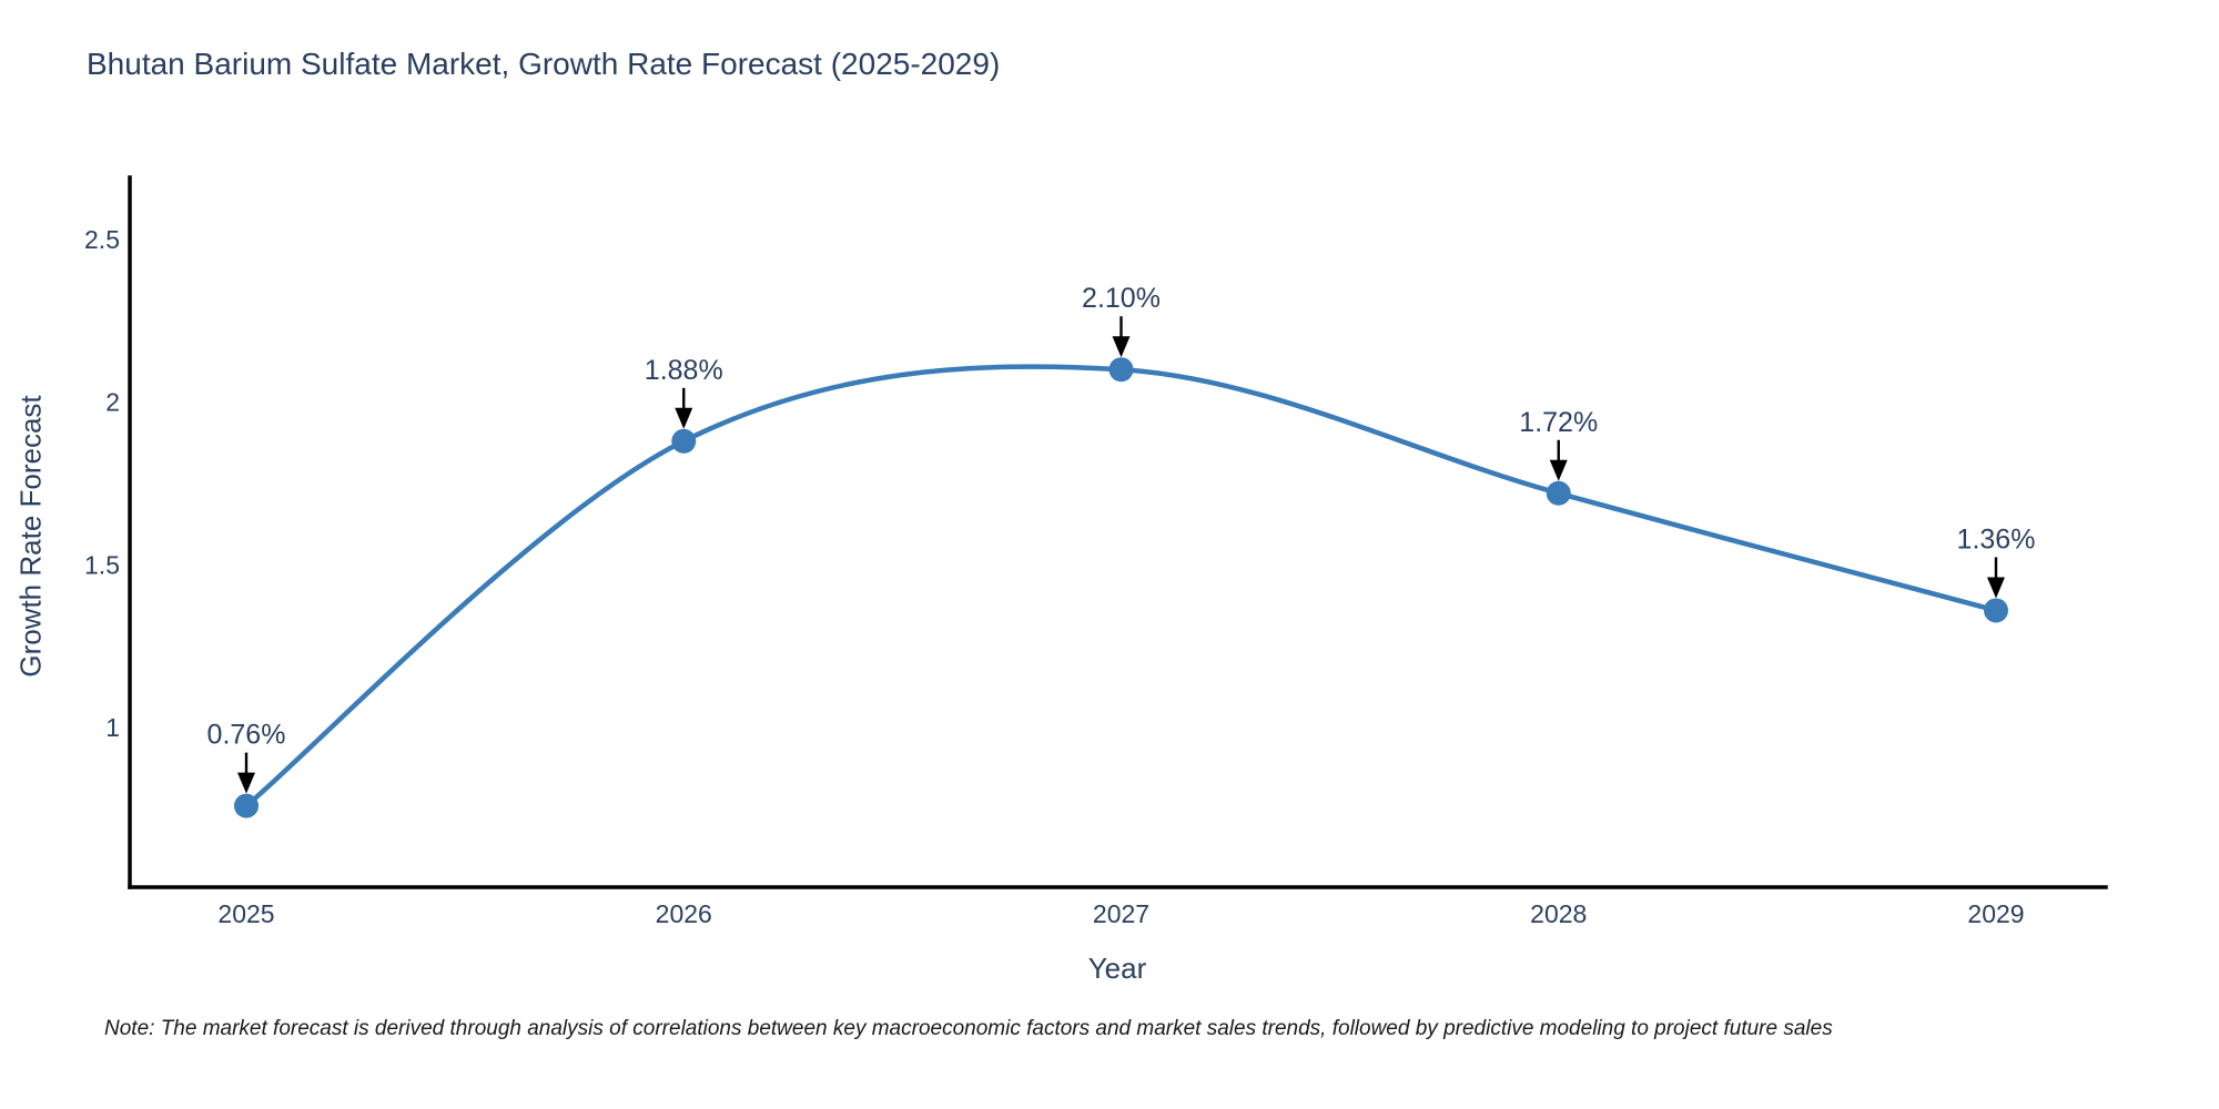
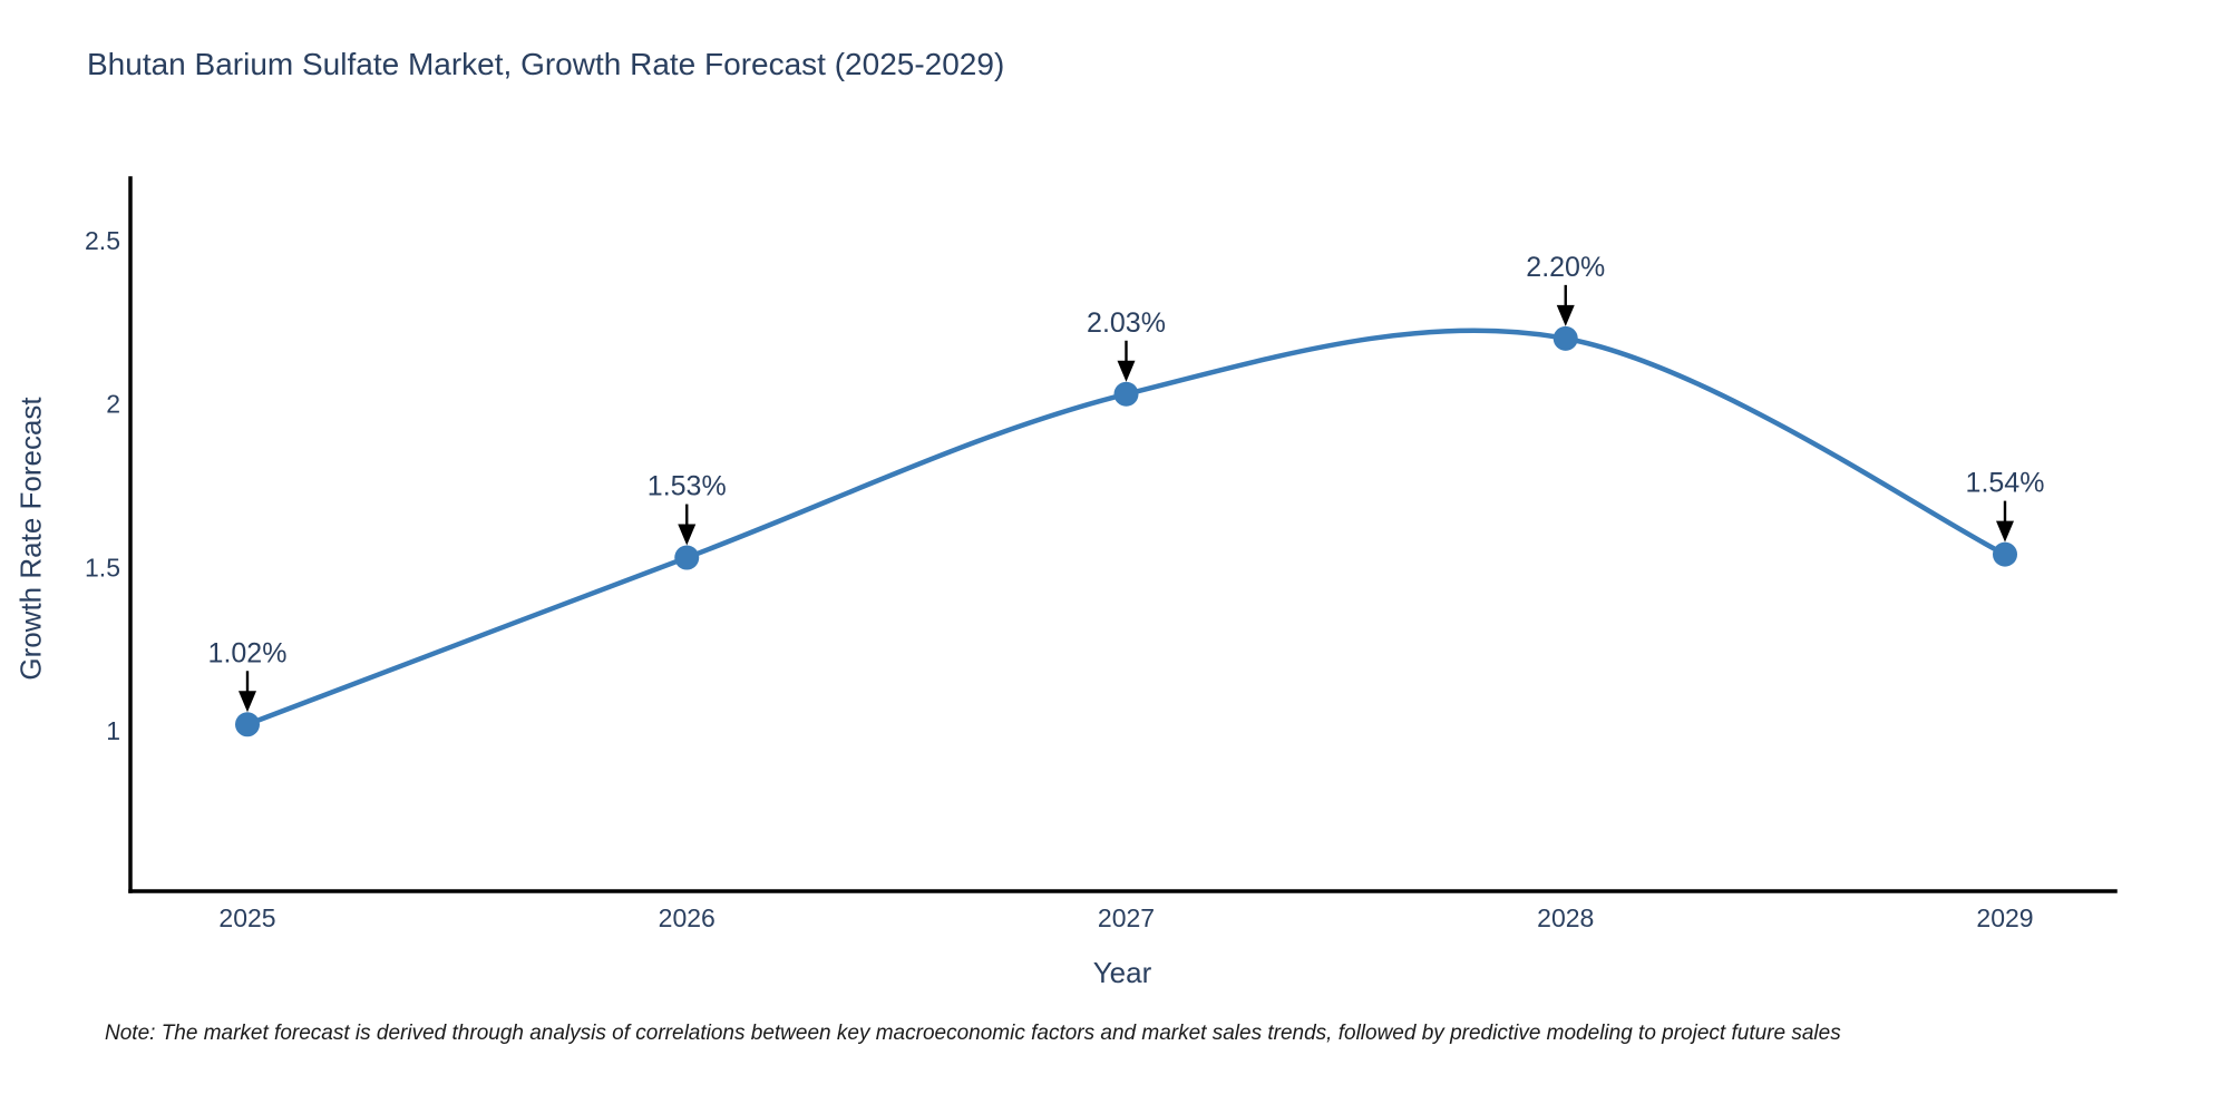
2025: 0.76% -> 1.02%
2026: 1.88% -> 1.53%
2027: 2.10% -> 2.03%
2028: 1.72% -> 2.20%
2029: 1.36% -> 1.54%
